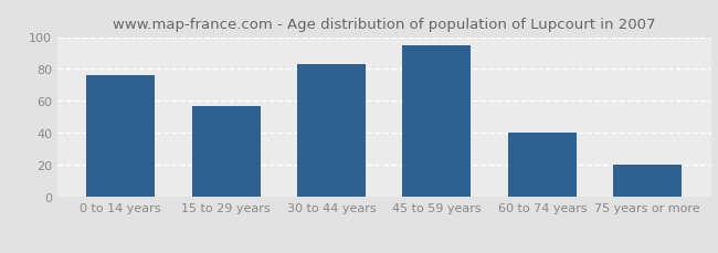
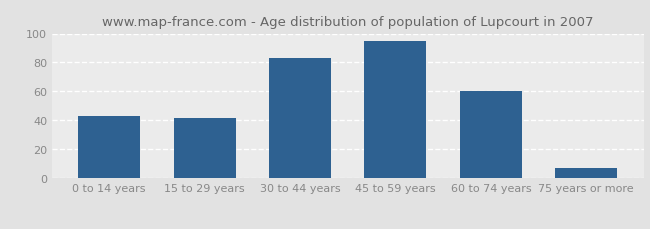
0 to 14 years: 76 -> 43
15 to 29 years: 57 -> 42
60 to 74 years: 40 -> 60
75 years or more: 20 -> 7
